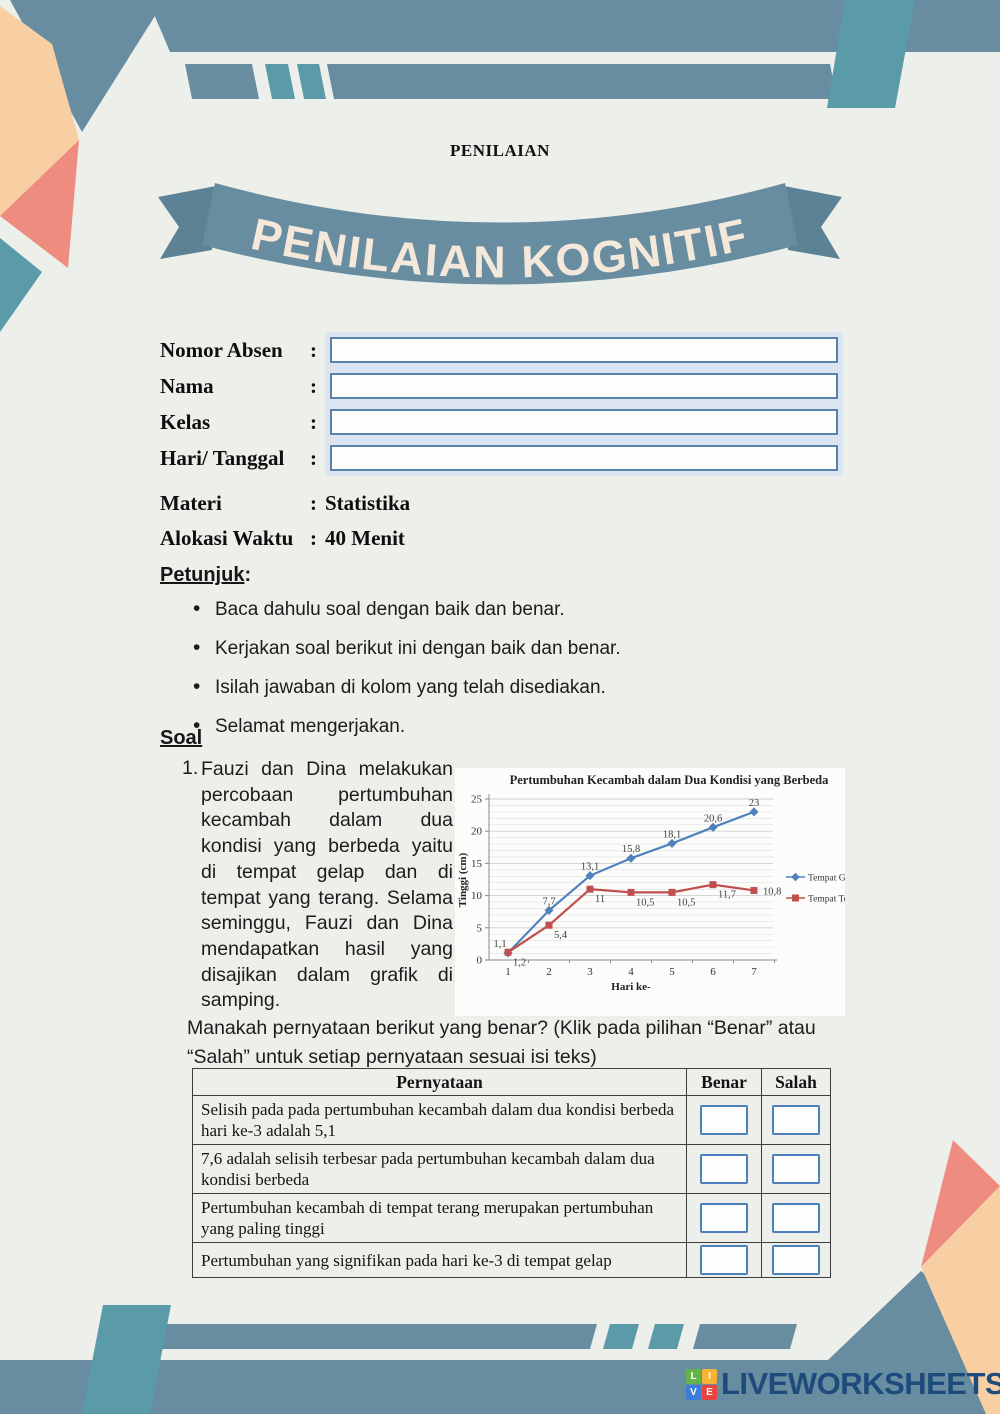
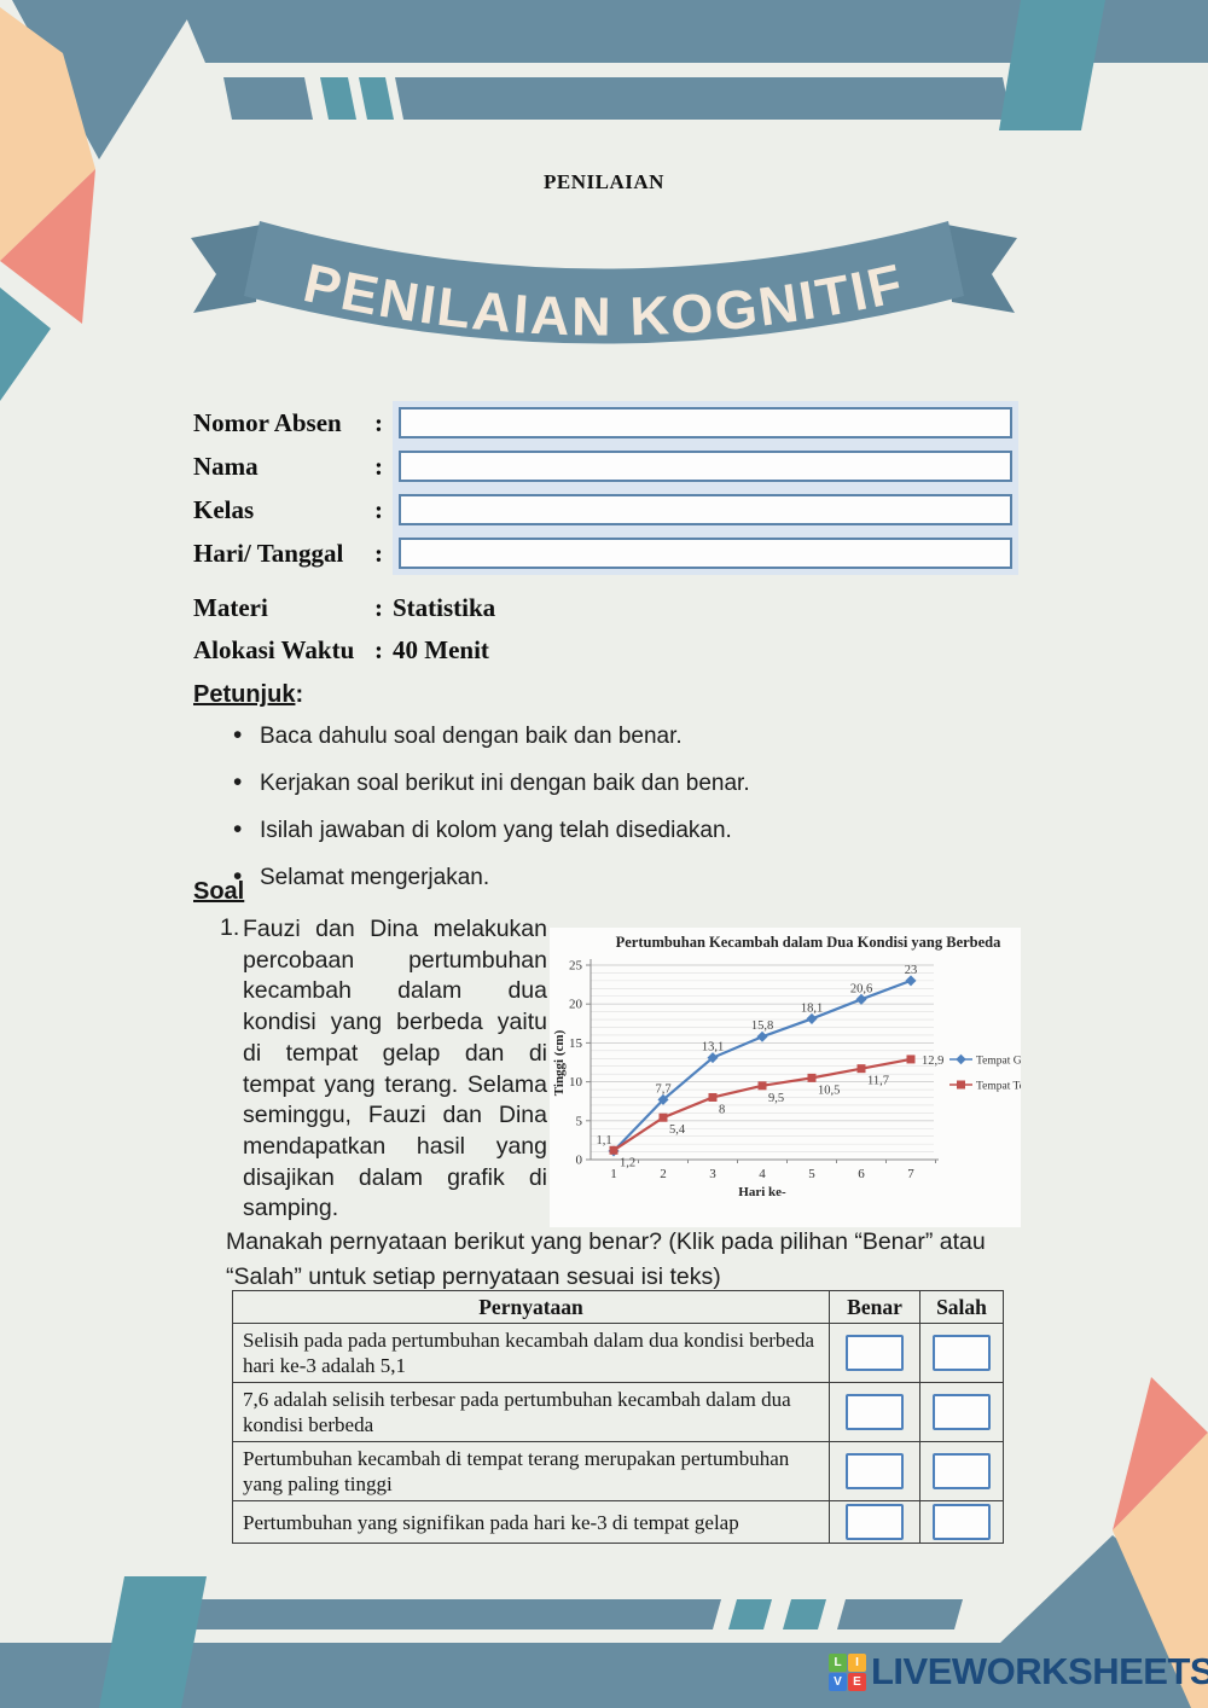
Tempat Te/3: 11 -> 8
Tempat Te/4: 10,5 -> 9,5
Tempat Te/7: 10,8 -> 12,9
